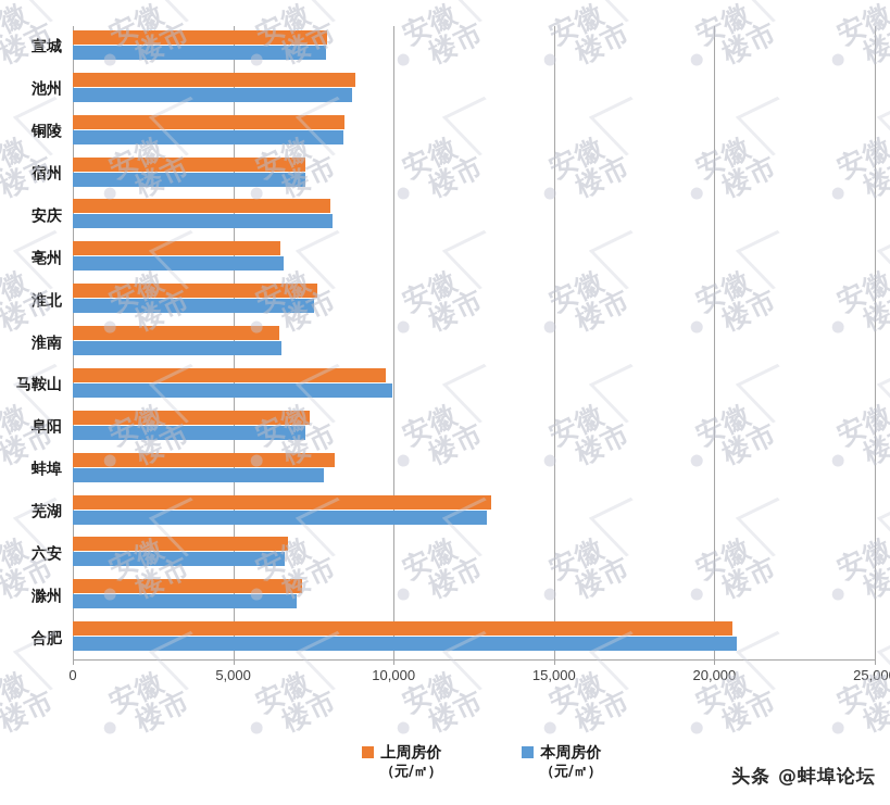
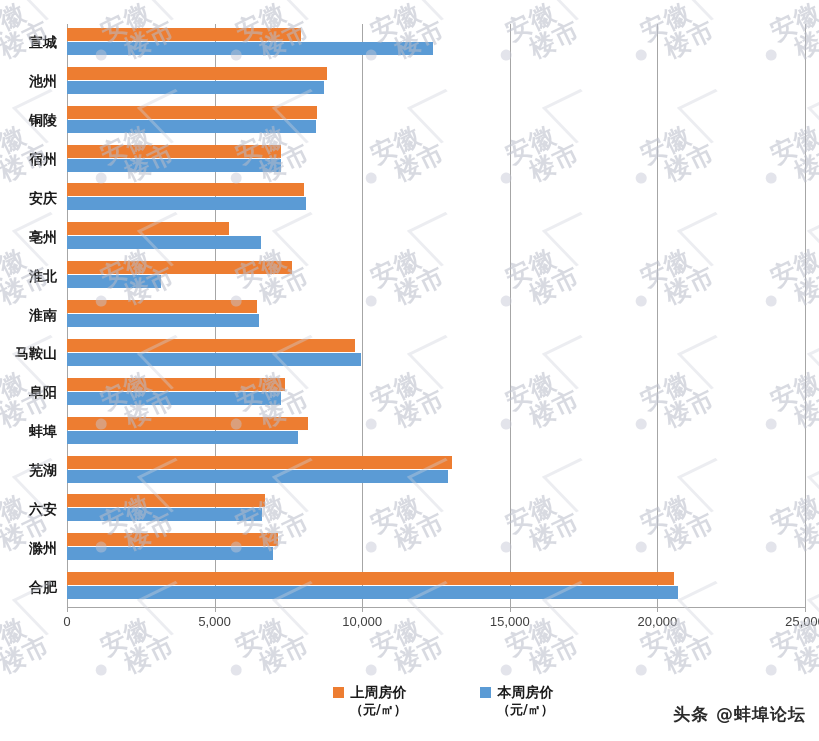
本周房价（元/㎡）/宣城: 7900 -> 12400
上周房价（元/㎡）/亳州: 6500 -> 5500
本周房价（元/㎡）/淮北: 7500 -> 3200
